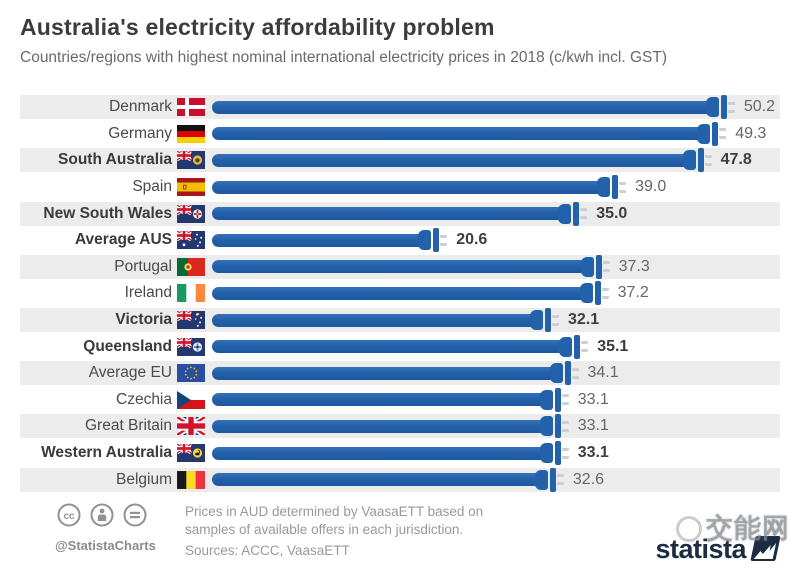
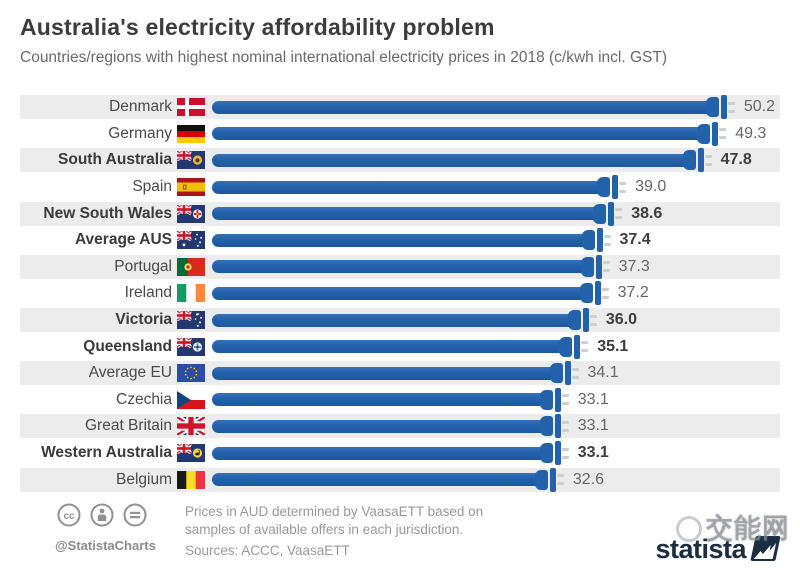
New South Wales: 35.0 -> 38.6
Average AUS: 20.6 -> 37.4
Victoria: 32.1 -> 36.0
